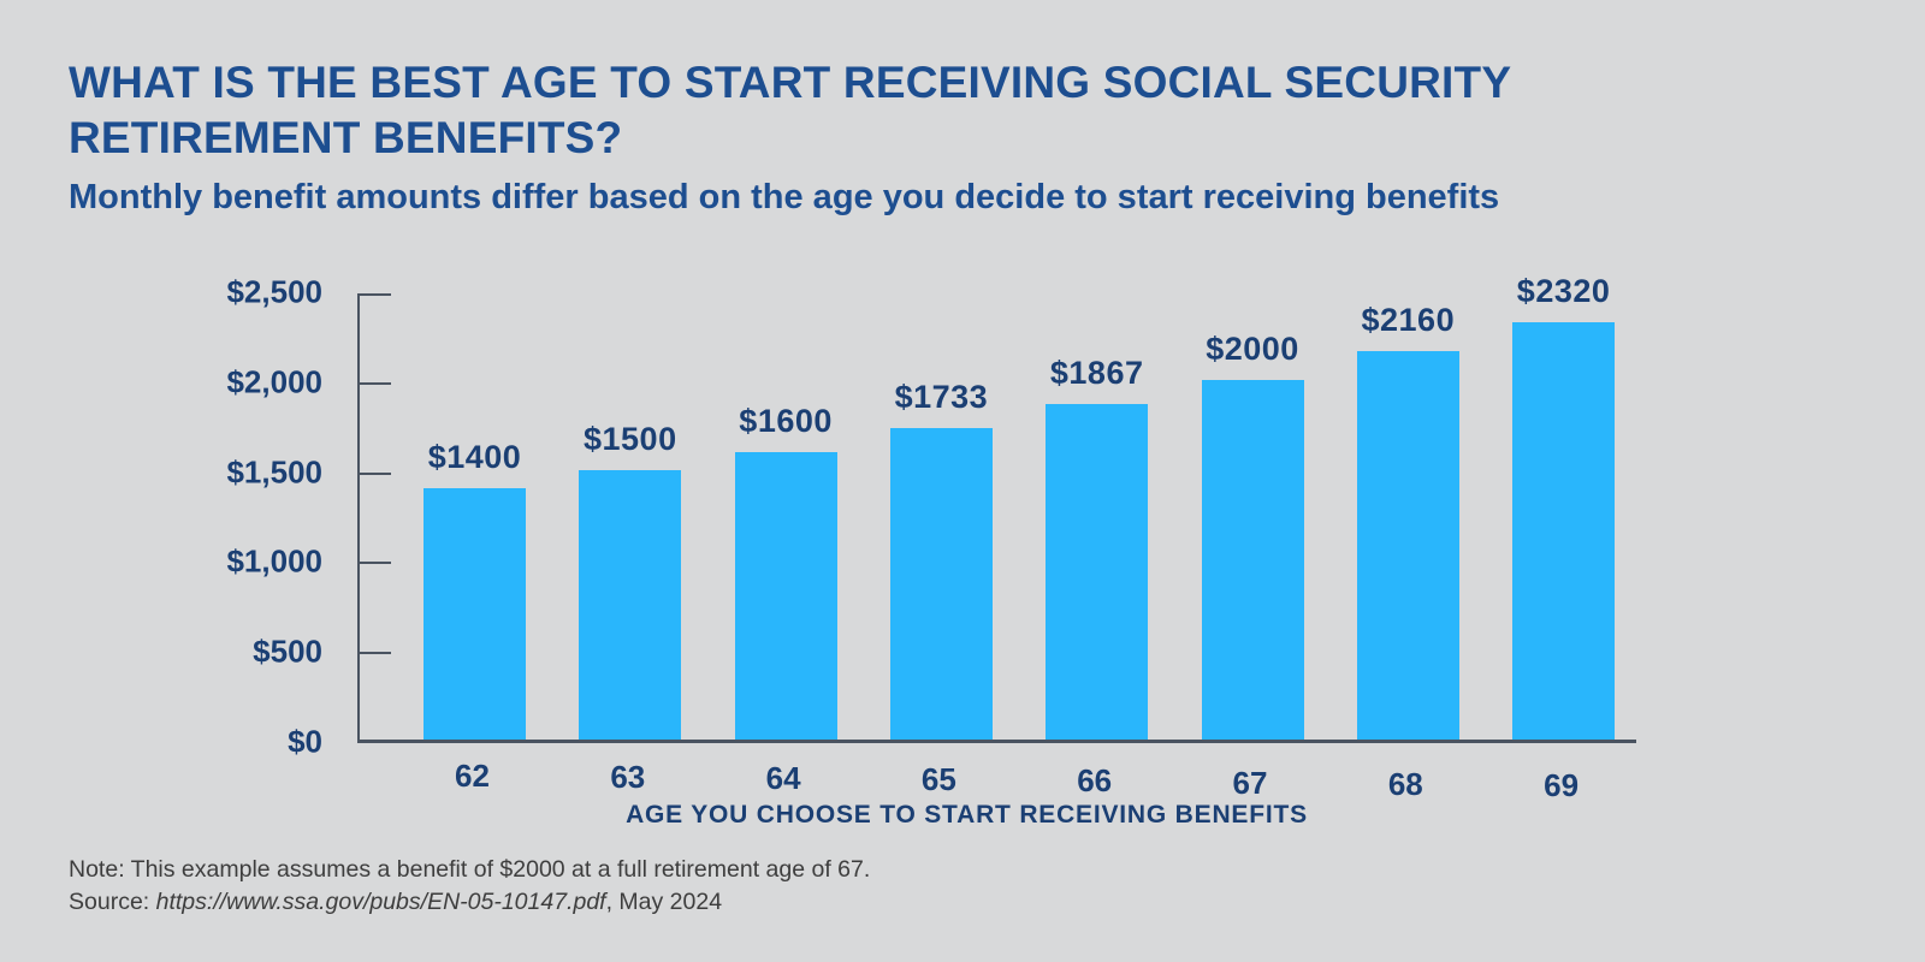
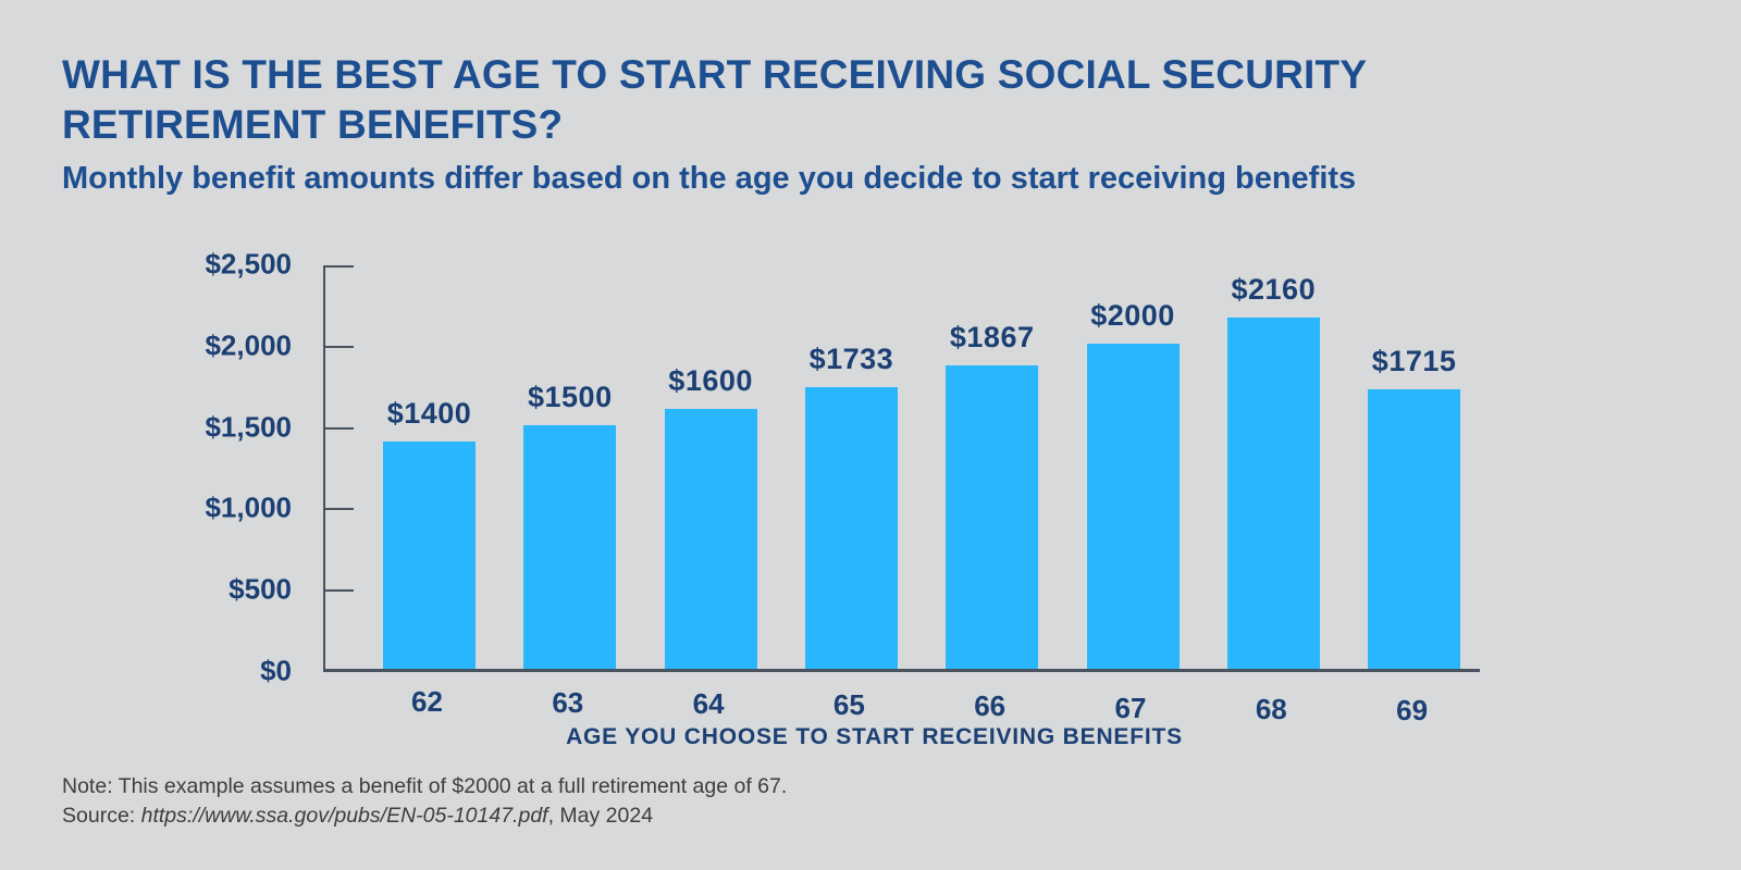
69: $2320 -> $1715
